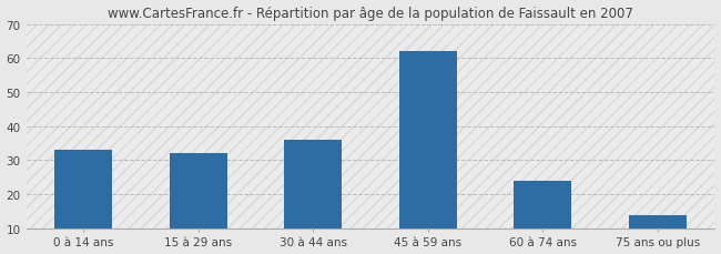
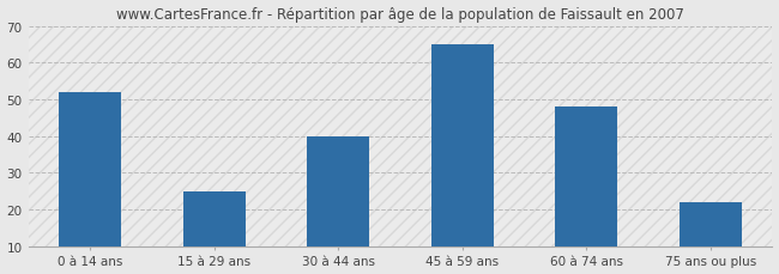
0 à 14 ans: 33 -> 52
15 à 29 ans: 32 -> 25
30 à 44 ans: 36 -> 40
45 à 59 ans: 62 -> 65
60 à 74 ans: 24 -> 48
75 ans ou plus: 14 -> 22
